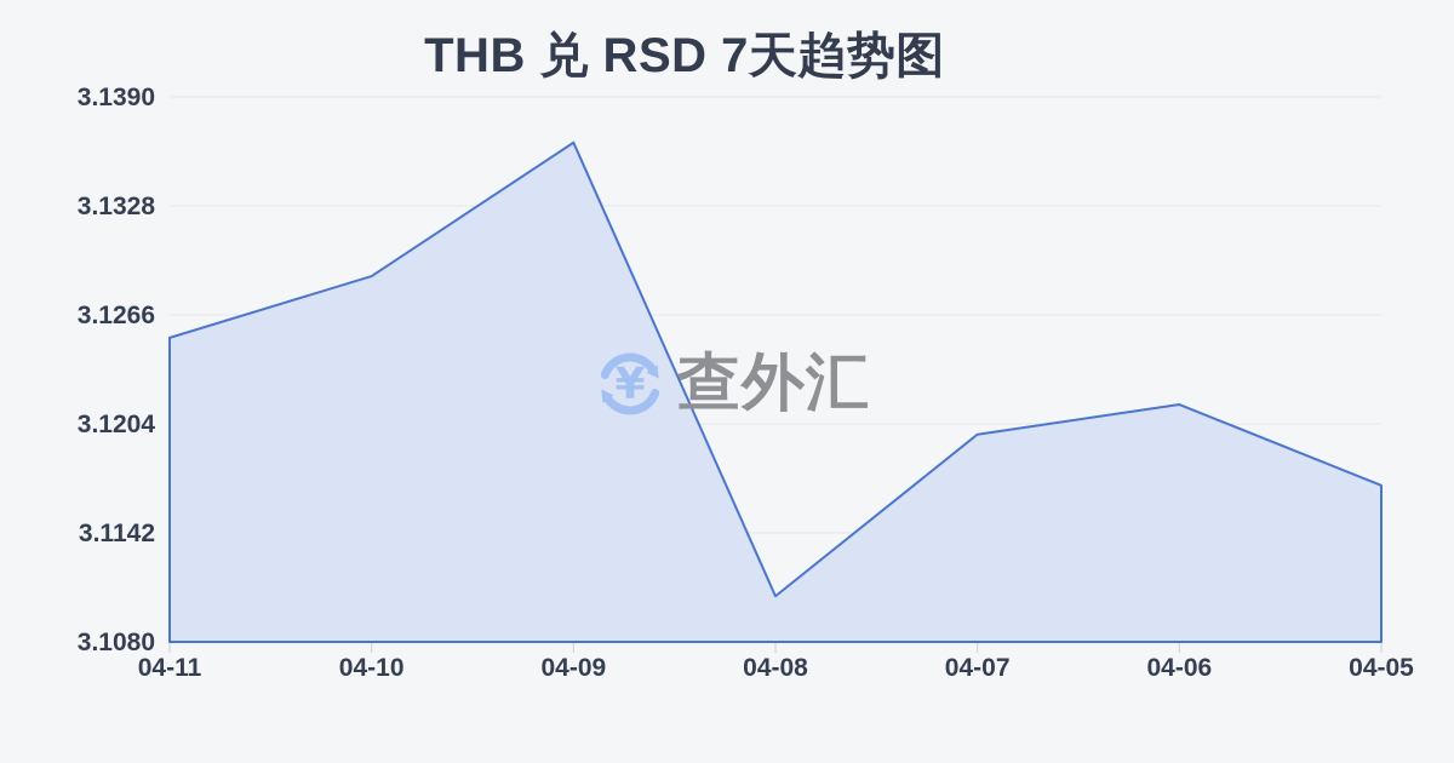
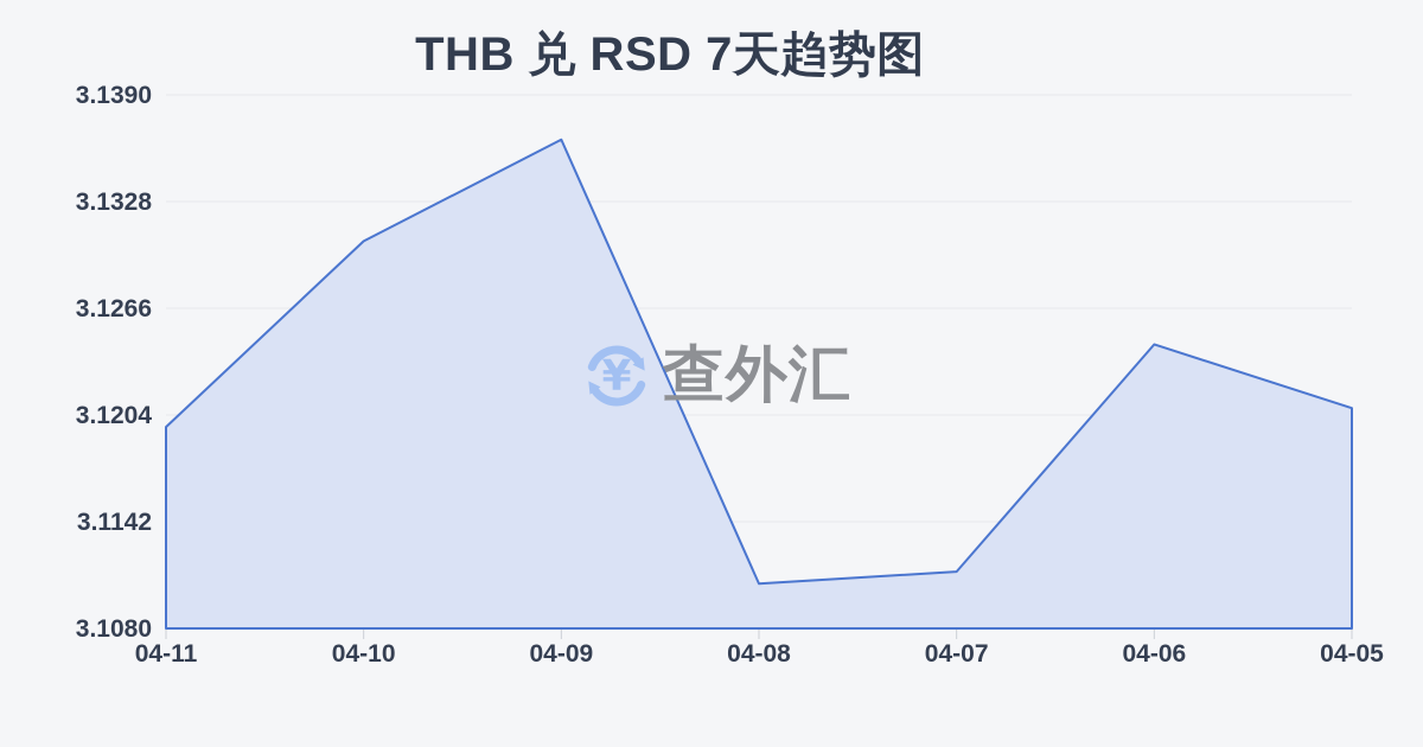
04-11: 3.1253 -> 3.1197
04-10: 3.1288 -> 3.1305
04-07: 3.1198 -> 3.1113
04-06: 3.1215 -> 3.1245
04-05: 3.1169 -> 3.1208
